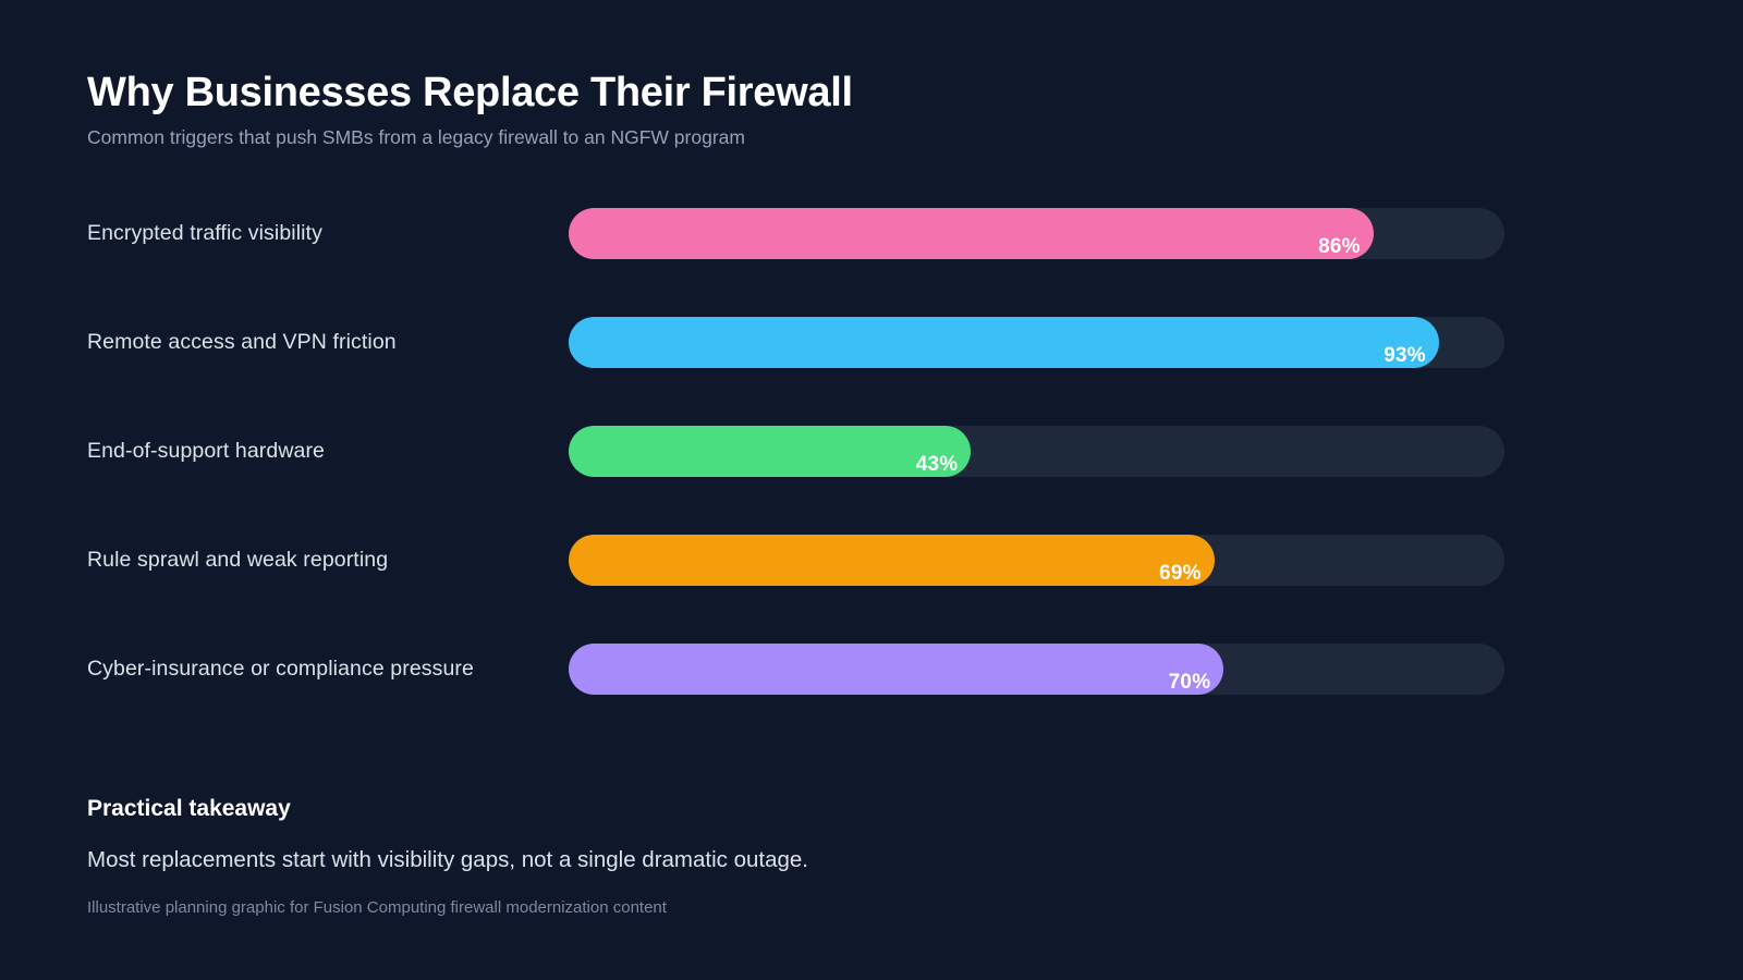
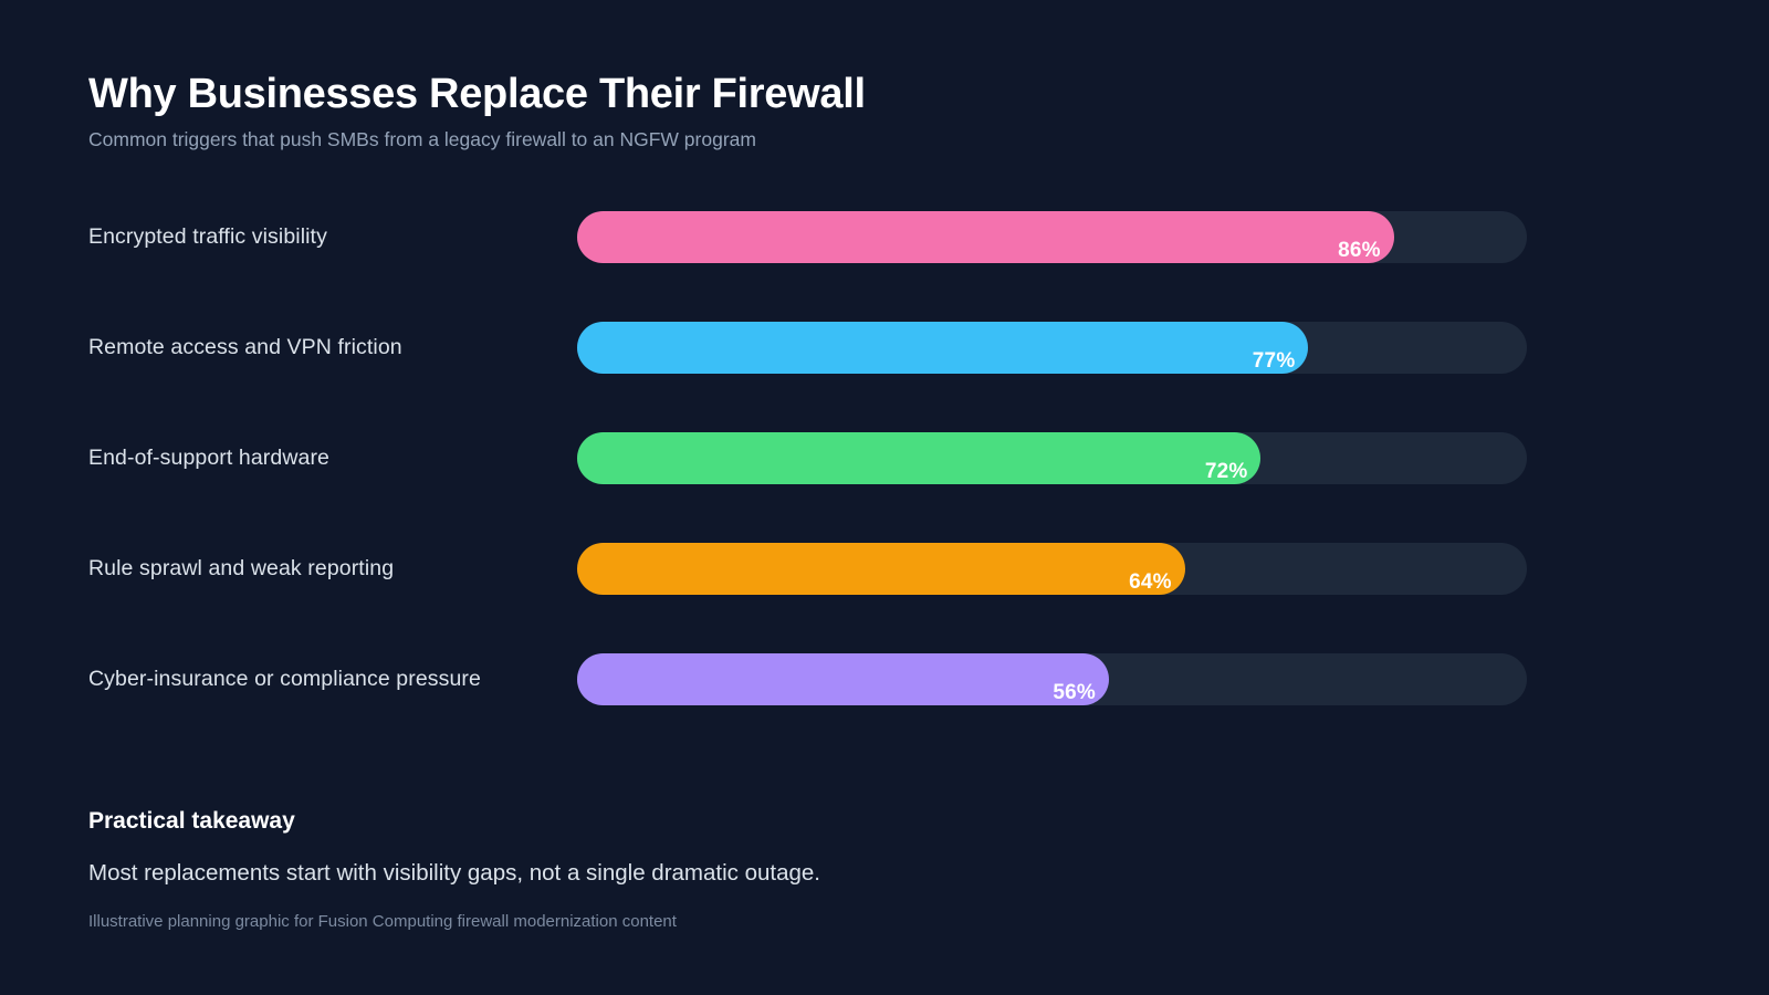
Remote access and VPN friction: 93% -> 77%
End-of-support hardware: 43% -> 72%
Rule sprawl and weak reporting: 69% -> 64%
Cyber-insurance or compliance pressure: 70% -> 56%
